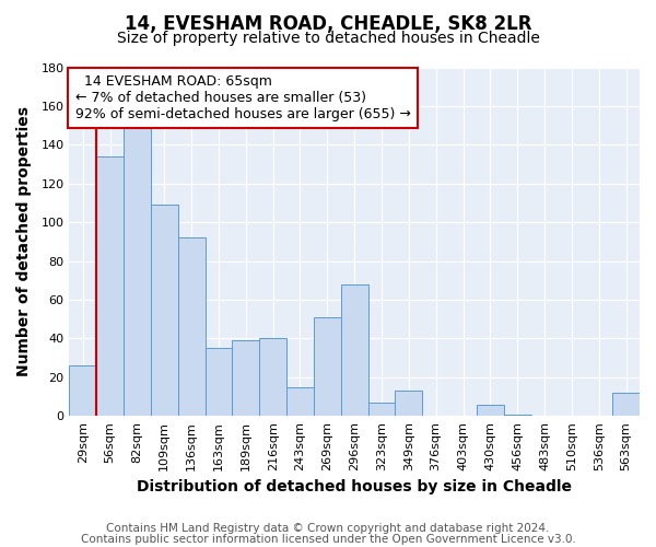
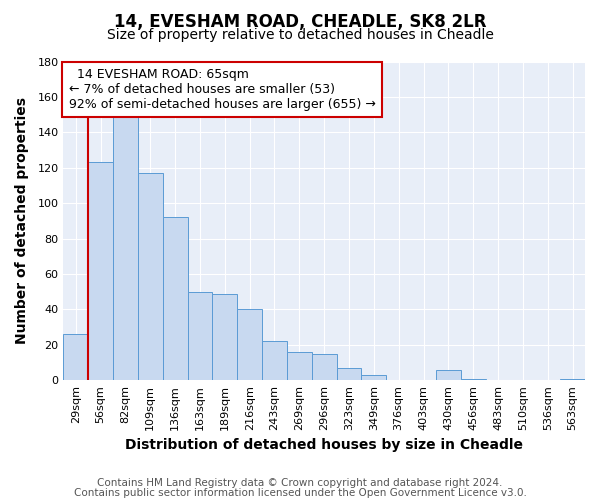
56sqm: 134 -> 123
109sqm: 109 -> 117
163sqm: 35 -> 50
189sqm: 39 -> 49
243sqm: 15 -> 22
269sqm: 51 -> 16
296sqm: 68 -> 15
349sqm: 13 -> 3
563sqm: 12 -> 1
